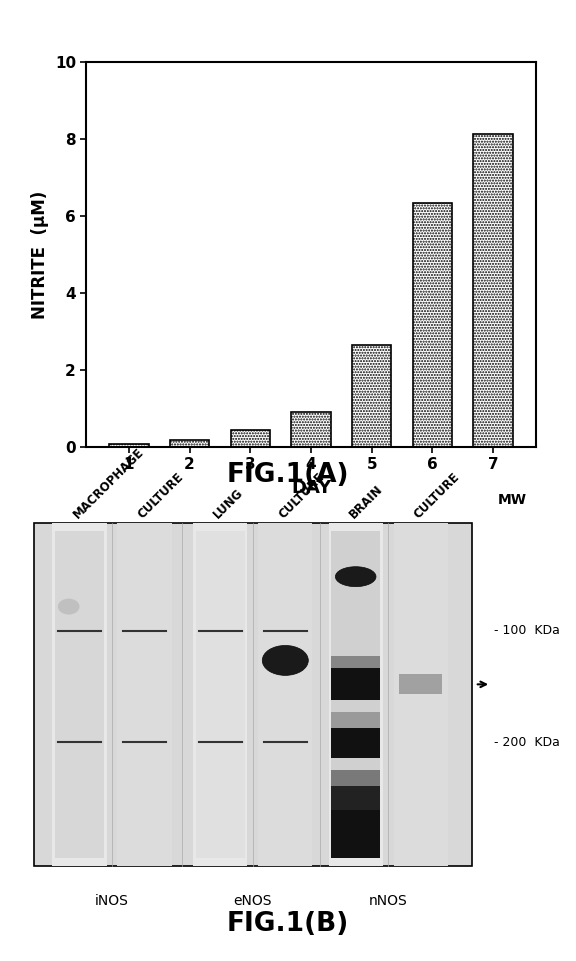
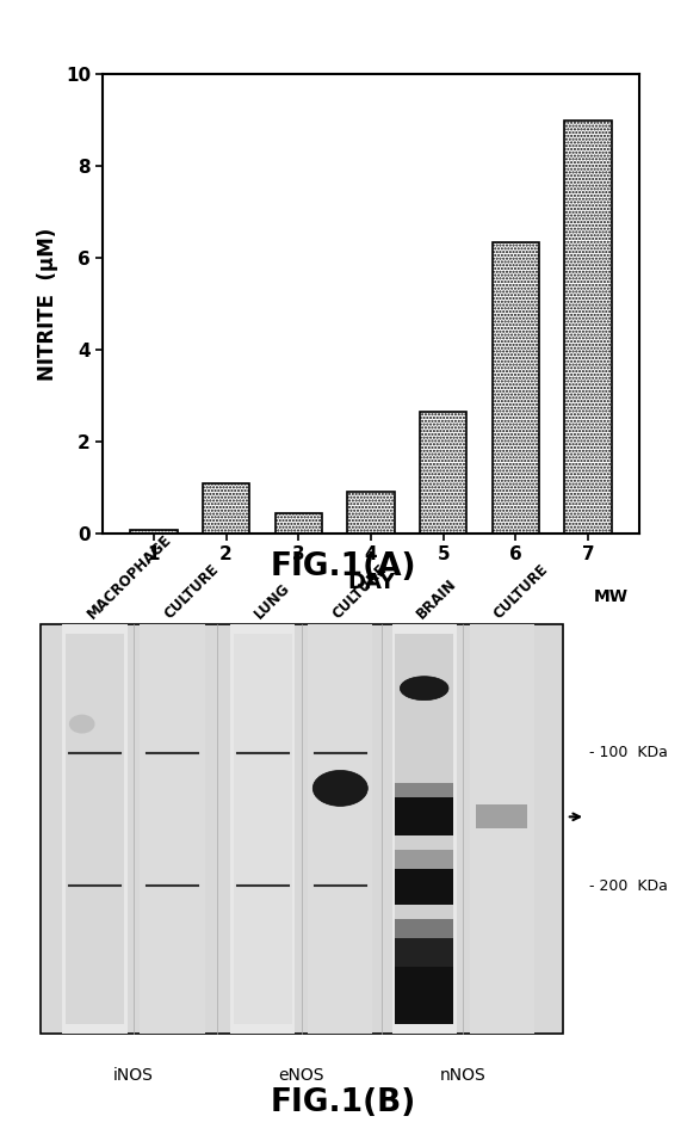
2: 0.18 -> 1.10
7: 8.15 -> 9.00
